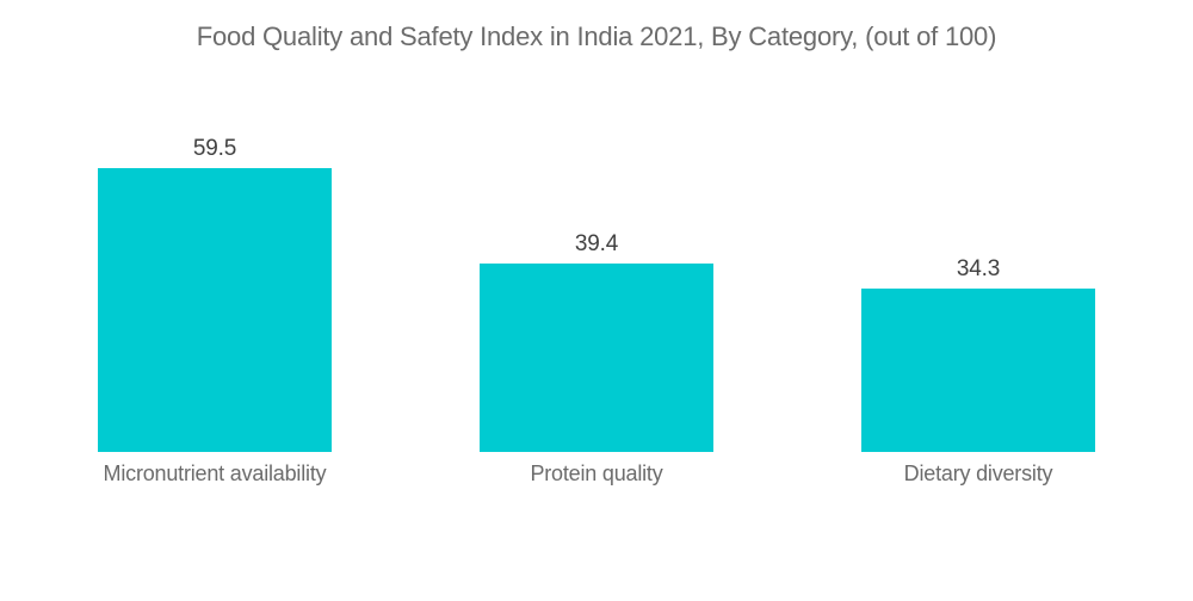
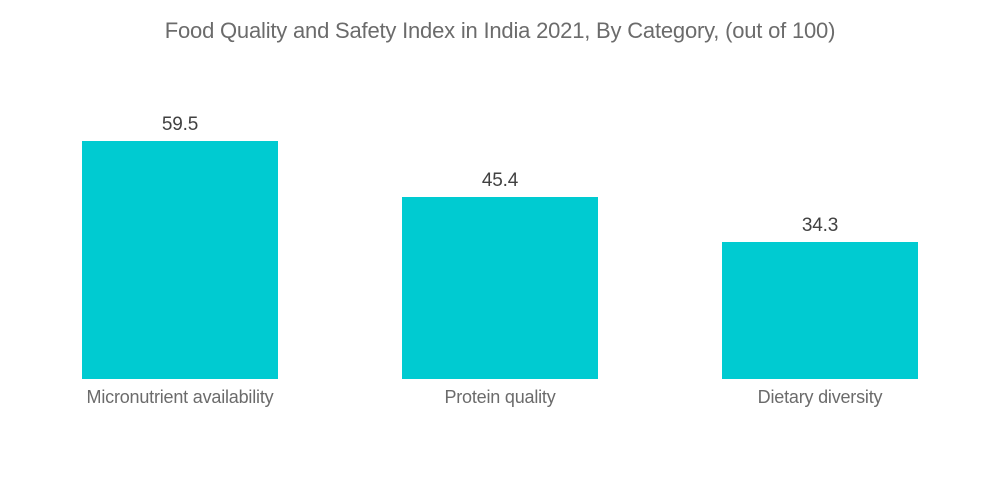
Protein quality: 39.4 -> 45.4
